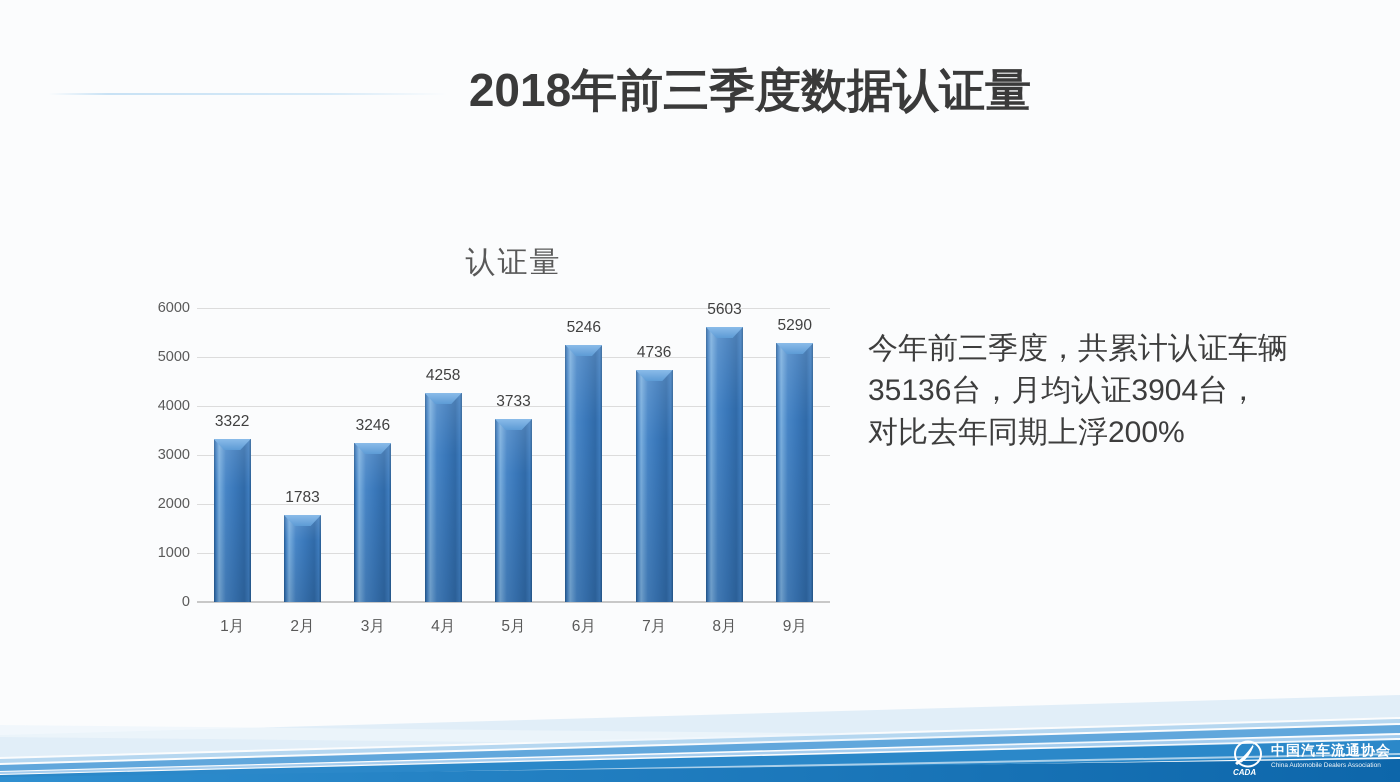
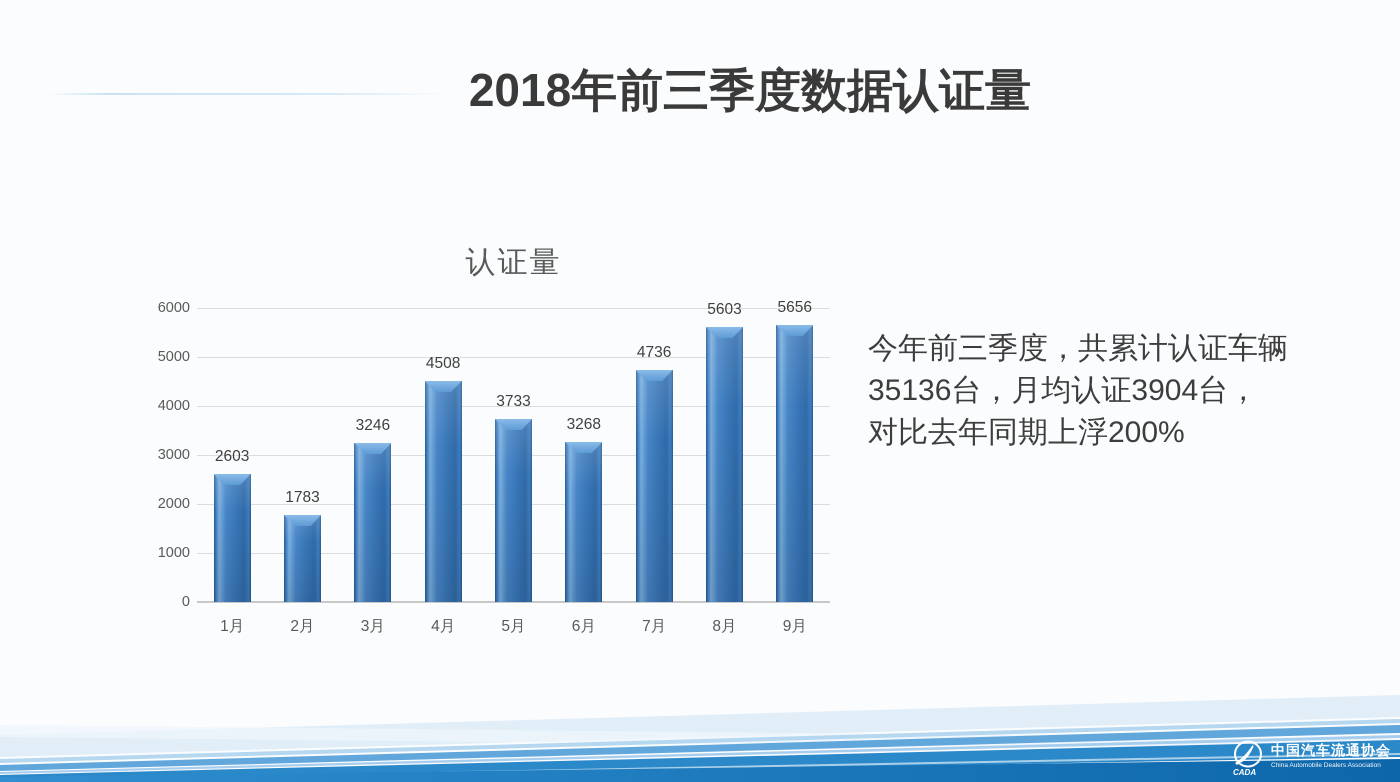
1月: 3322 -> 2603
4月: 4258 -> 4508
6月: 5246 -> 3268
9月: 5290 -> 5656
